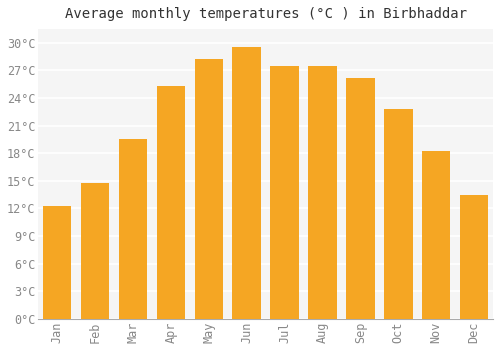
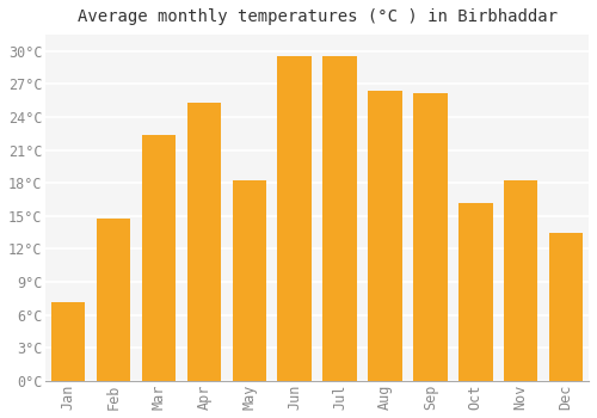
Jan: 12.3°C -> 7.2°C
Mar: 19.5°C -> 22.4°C
May: 28.3°C -> 18.2°C
Jul: 27.5°C -> 29.6°C
Aug: 27.5°C -> 26.4°C
Oct: 22.8°C -> 16.2°C
